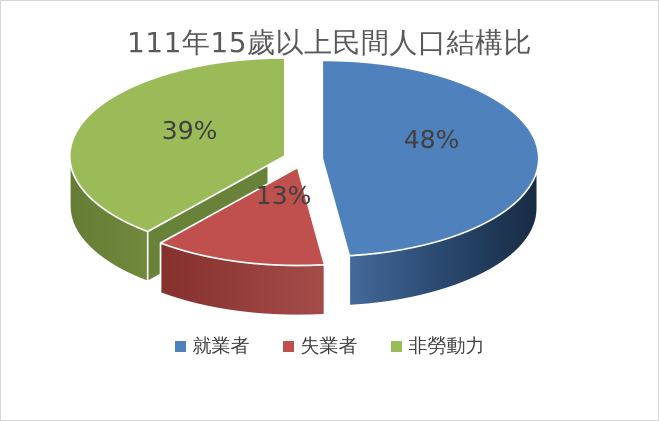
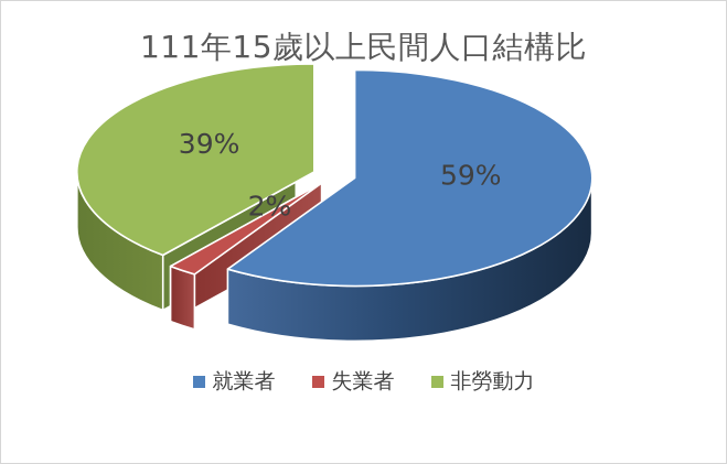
就業者: 48% -> 59%
失業者: 13% -> 2%
